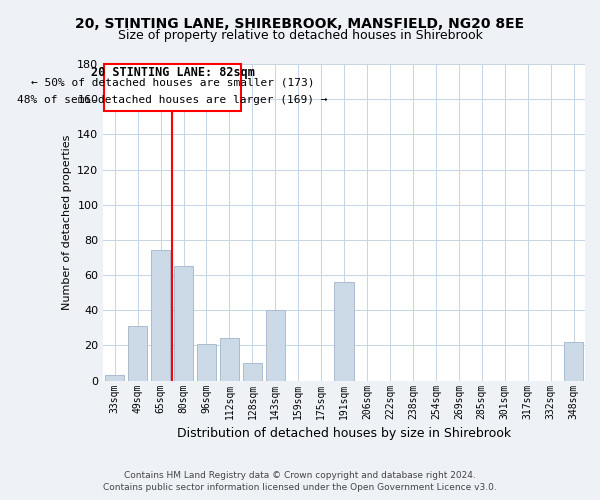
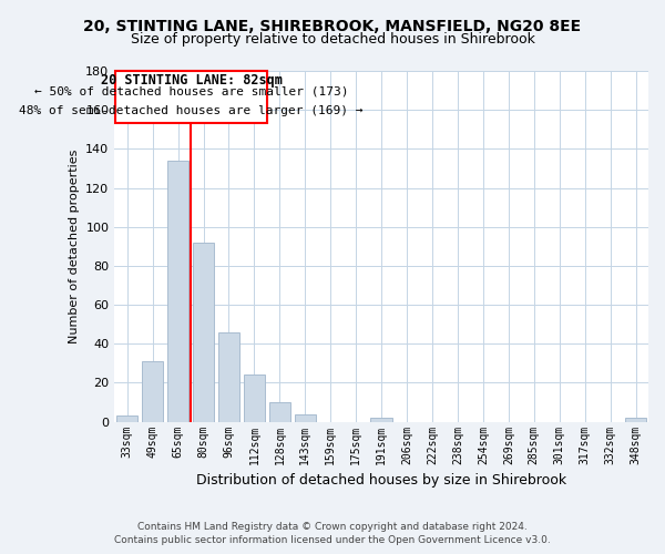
65sqm: 74 -> 134
80sqm: 65 -> 92
96sqm: 21 -> 46
143sqm: 40 -> 4
191sqm: 56 -> 2
348sqm: 22 -> 2
